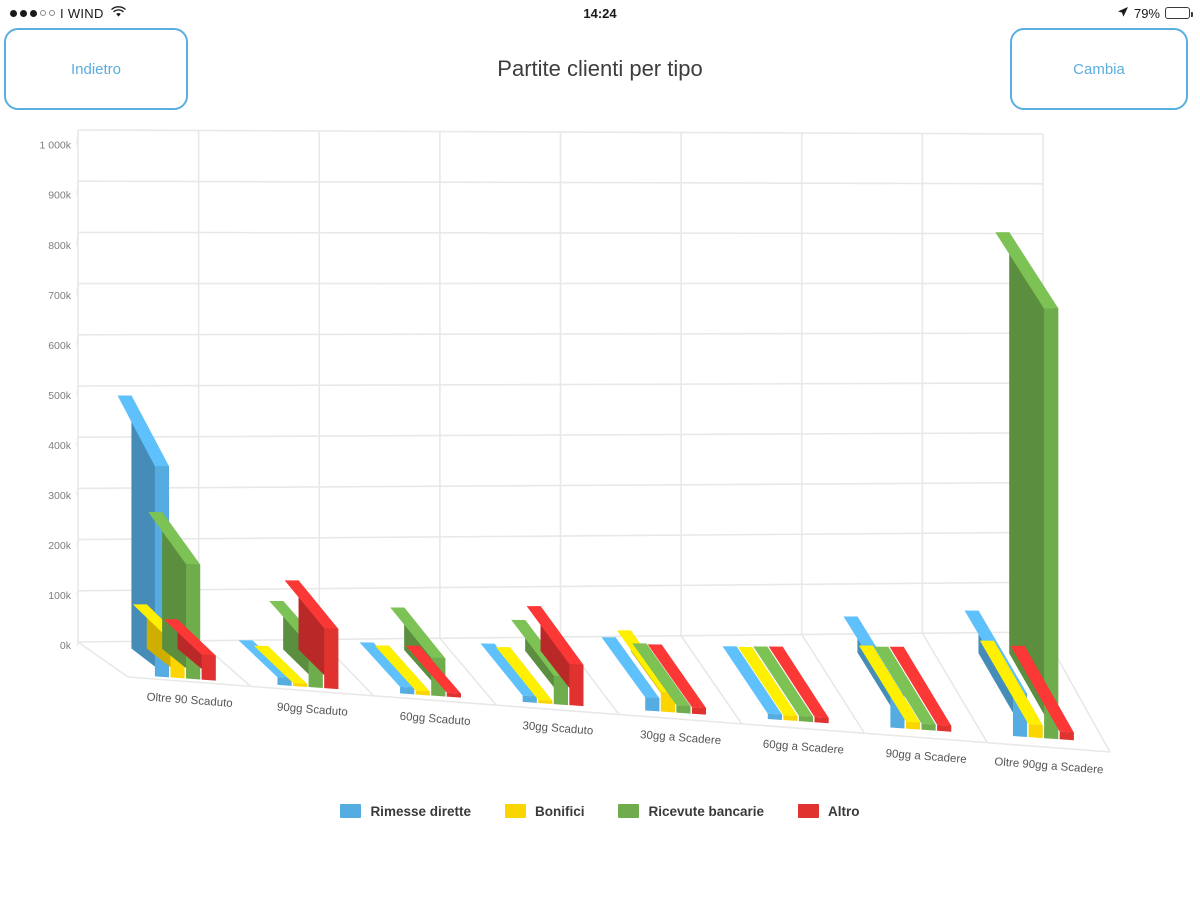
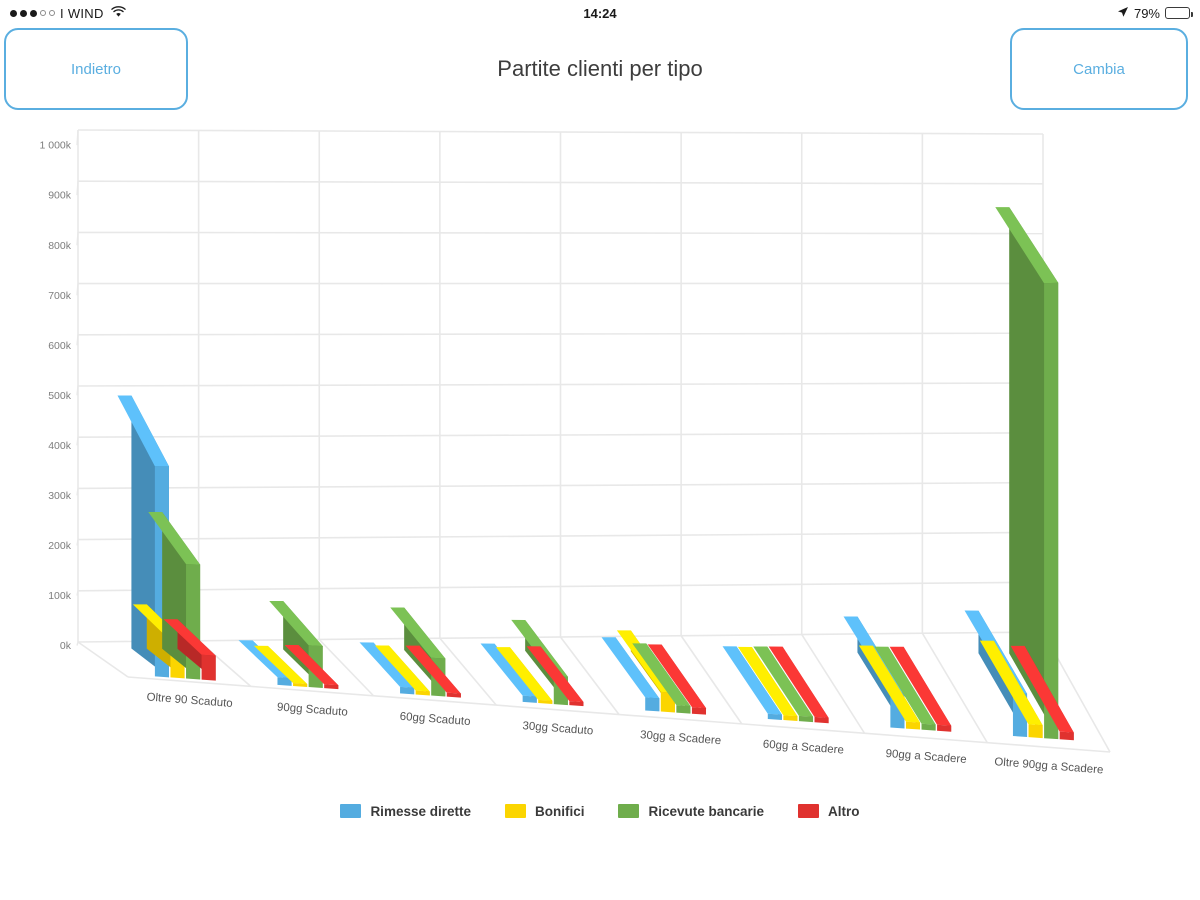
Altro/90gg Scaduto: 140k -> 10k
Altro/30gg Scaduto: 90k -> 10k
Ricevute bancarie/Oltre 90gg a Scadere: 840k -> 890k
